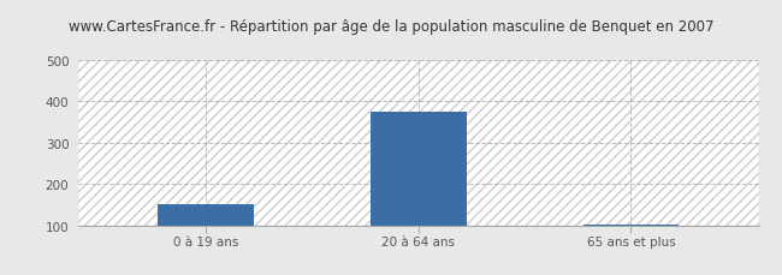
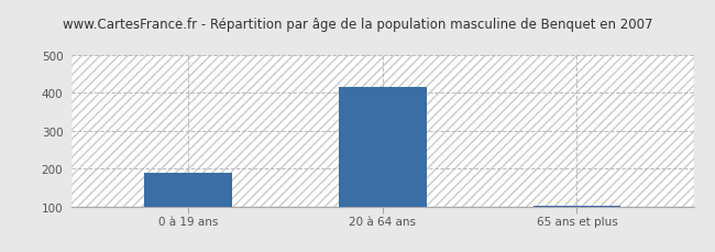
0 à 19 ans: 150 -> 190
20 à 64 ans: 375 -> 415
